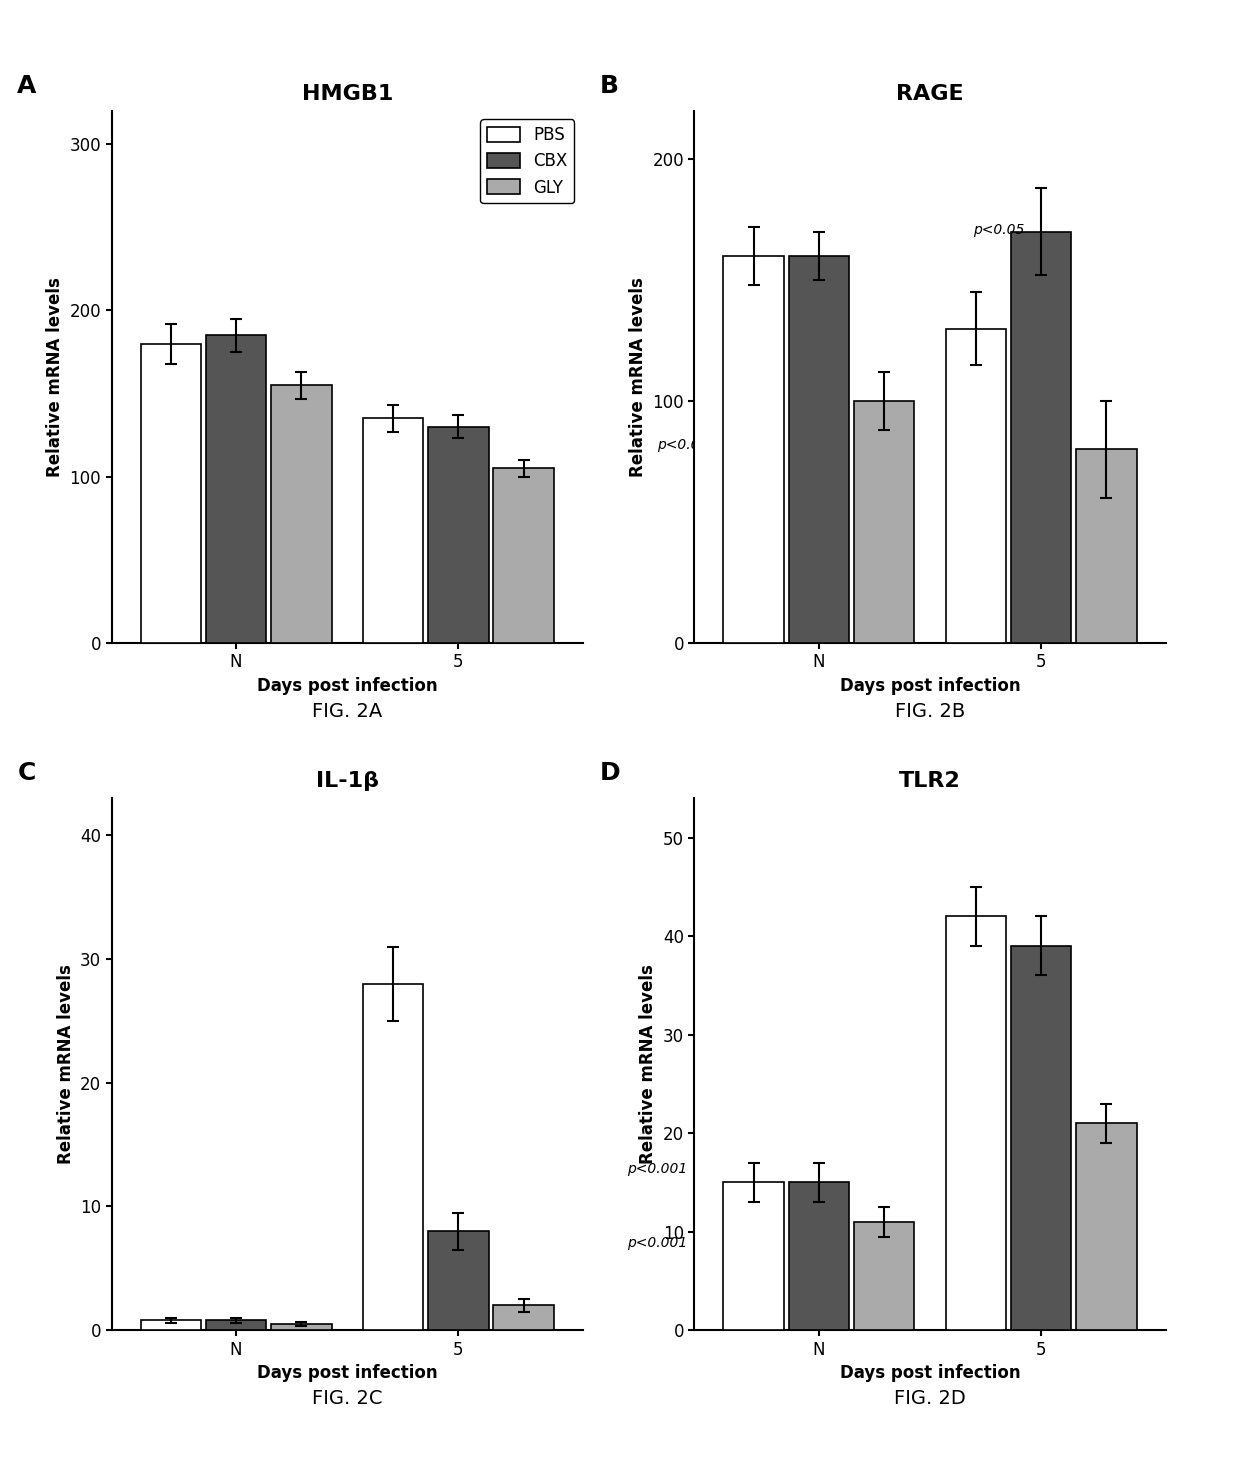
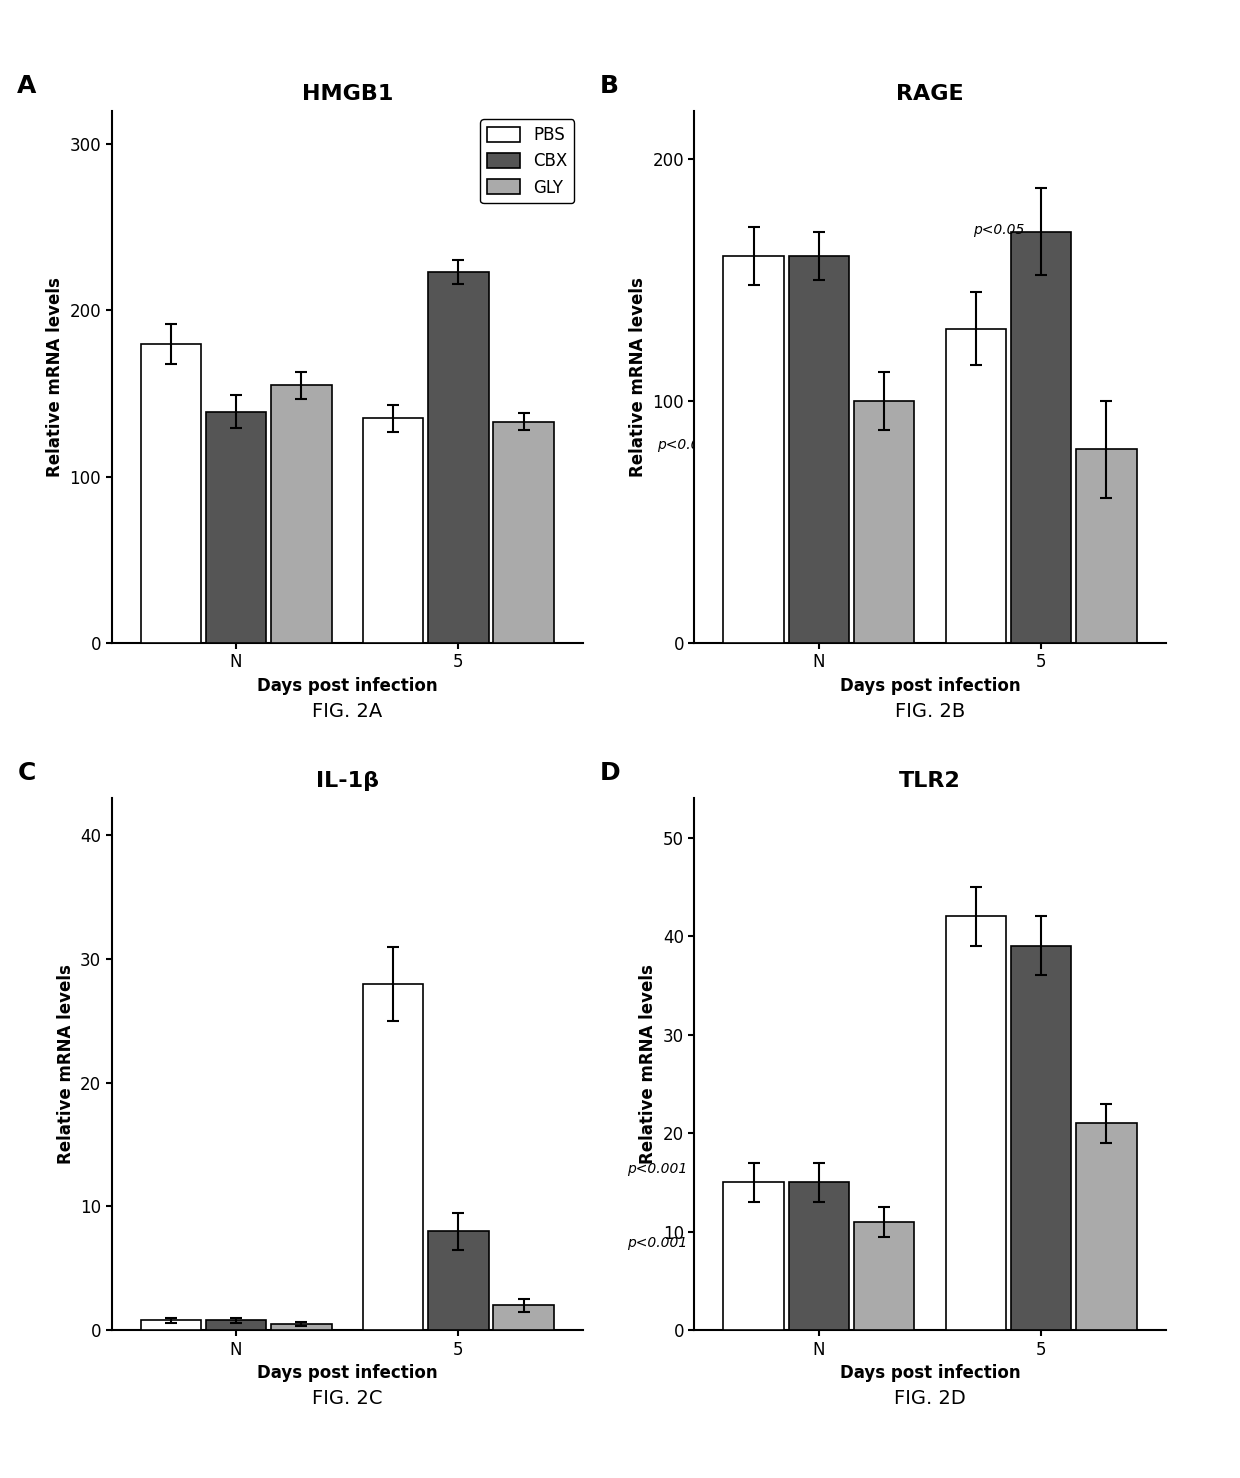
HMGB1/CBX/N: 185 -> 139
HMGB1/CBX/5: 130 -> 223
HMGB1/GLY/5: 105 -> 133
